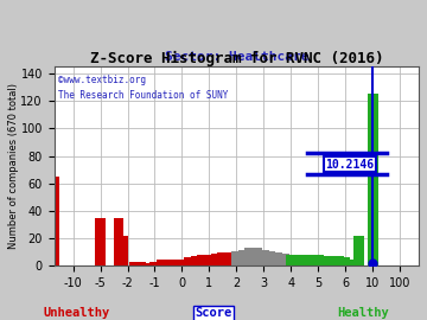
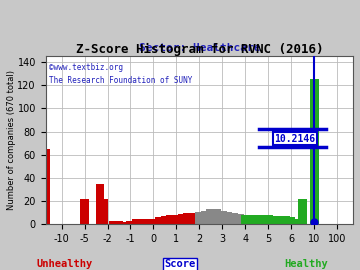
-5: 35 -> 22
